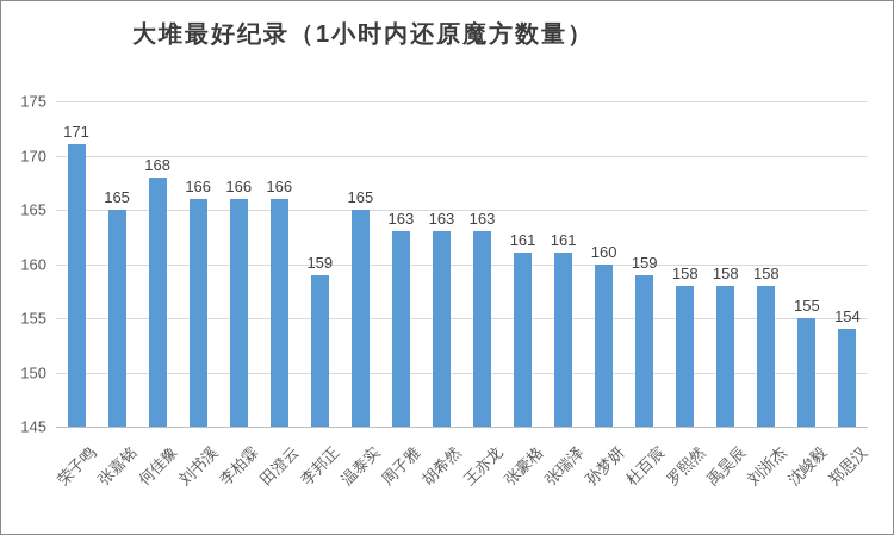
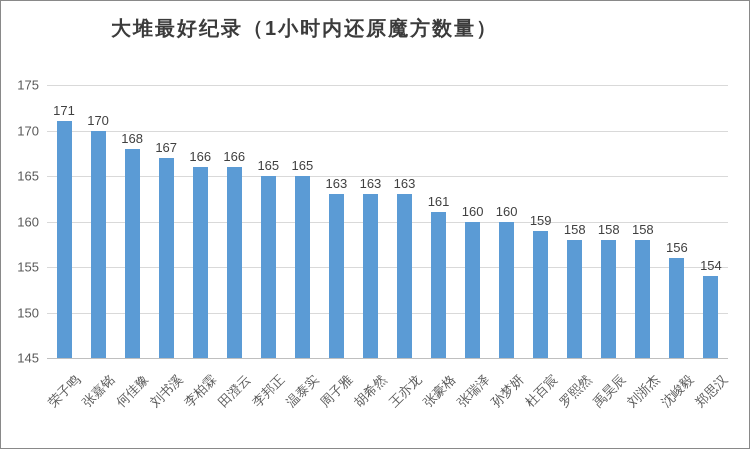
张嘉铭: 165 -> 170
刘书溪: 166 -> 167
李邦正: 159 -> 165
张瑞泽: 161 -> 160
沈峻毅: 155 -> 156
